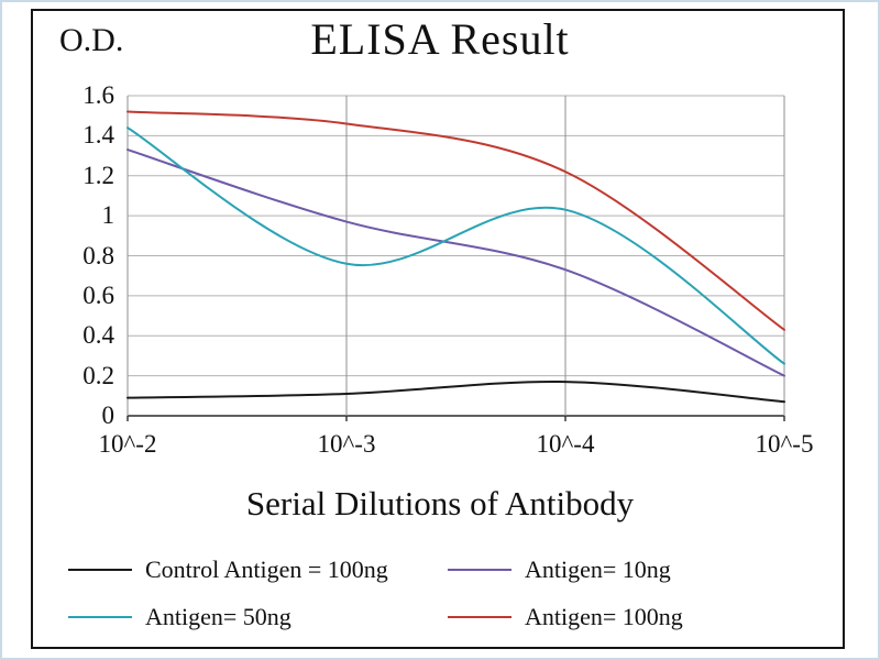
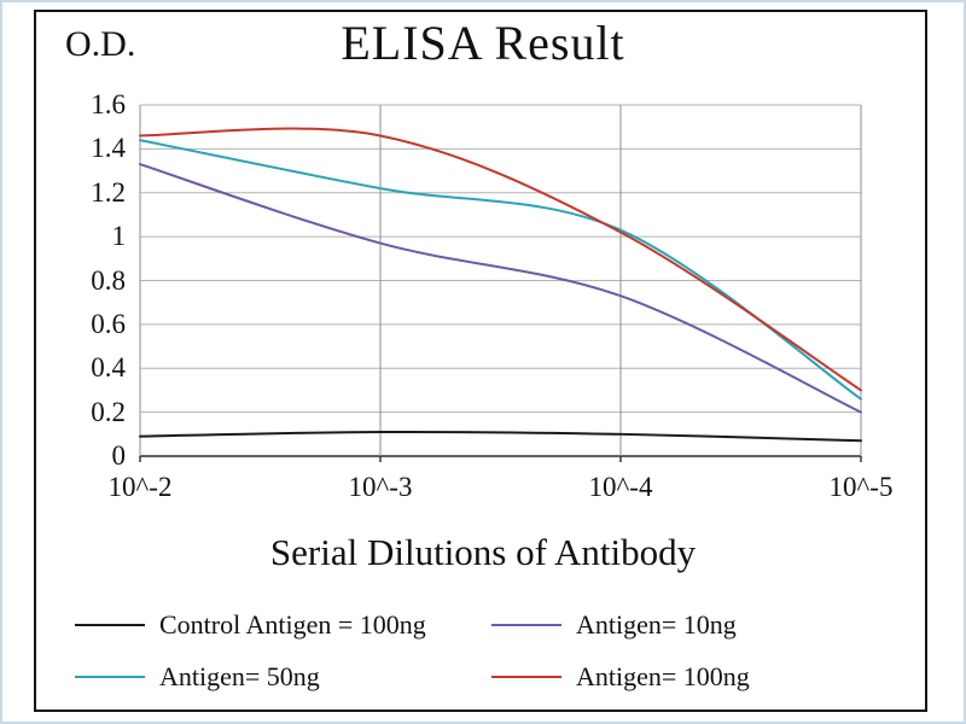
Antigen= 100ng/10^-2: 1.52 -> 1.46
Antigen= 50ng/10^-3: 0.76 -> 1.22
Control Antigen = 100ng/10^-4: 0.17 -> 0.10
Antigen= 100ng/10^-4: 1.22 -> 1.02
Antigen= 100ng/10^-5: 0.43 -> 0.30
